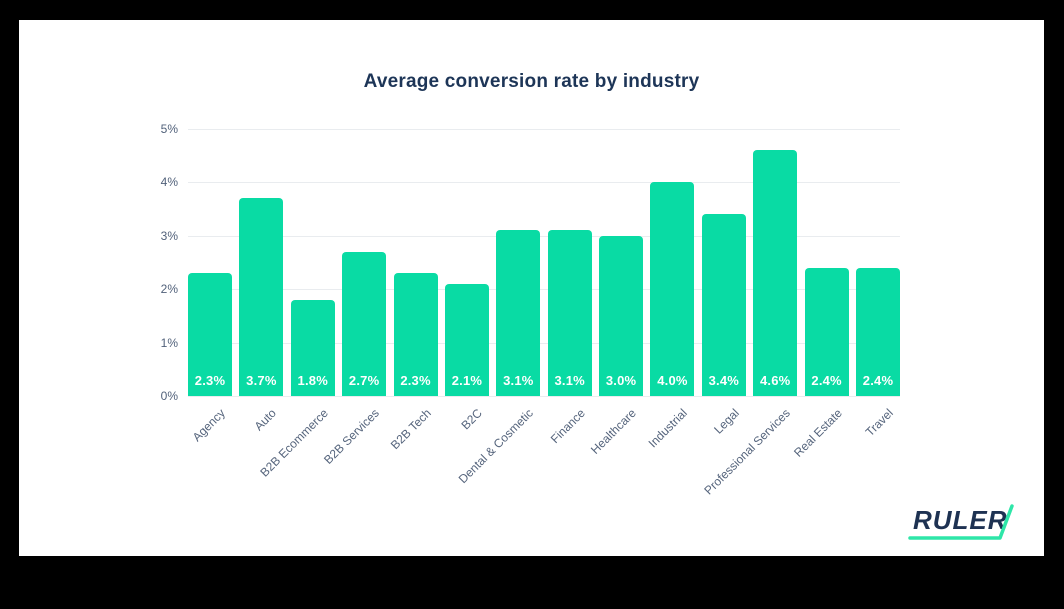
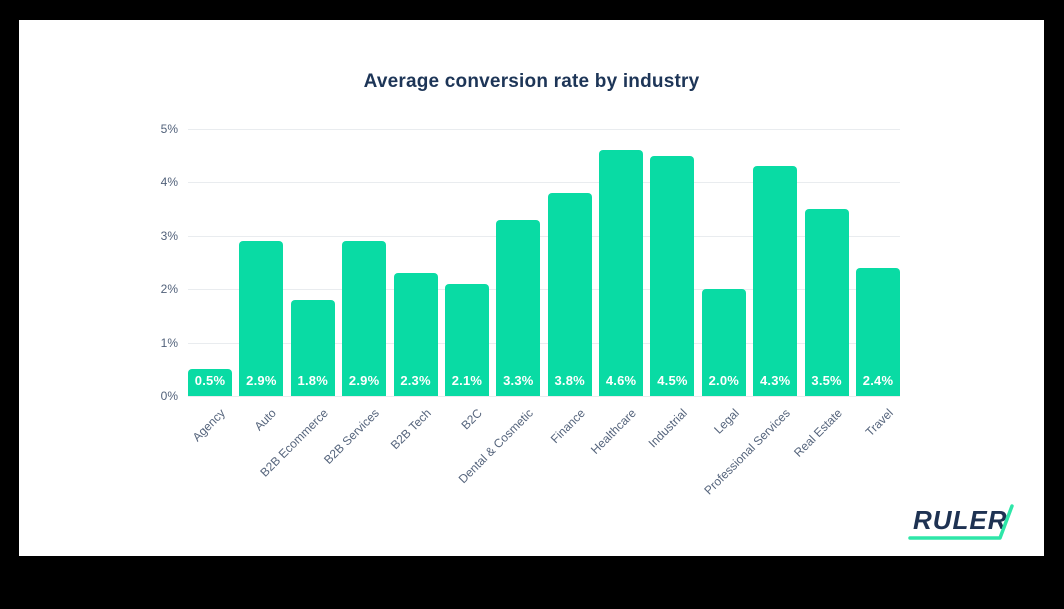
Agency: 2.3% -> 0.5%
Auto: 3.7% -> 2.9%
B2B Services: 2.7% -> 2.9%
Dental & Cosmetic: 3.1% -> 3.3%
Finance: 3.1% -> 3.8%
Healthcare: 3.0% -> 4.6%
Industrial: 4.0% -> 4.5%
Legal: 3.4% -> 2.0%
Professional Services: 4.6% -> 4.3%
Real Estate: 2.4% -> 3.5%
